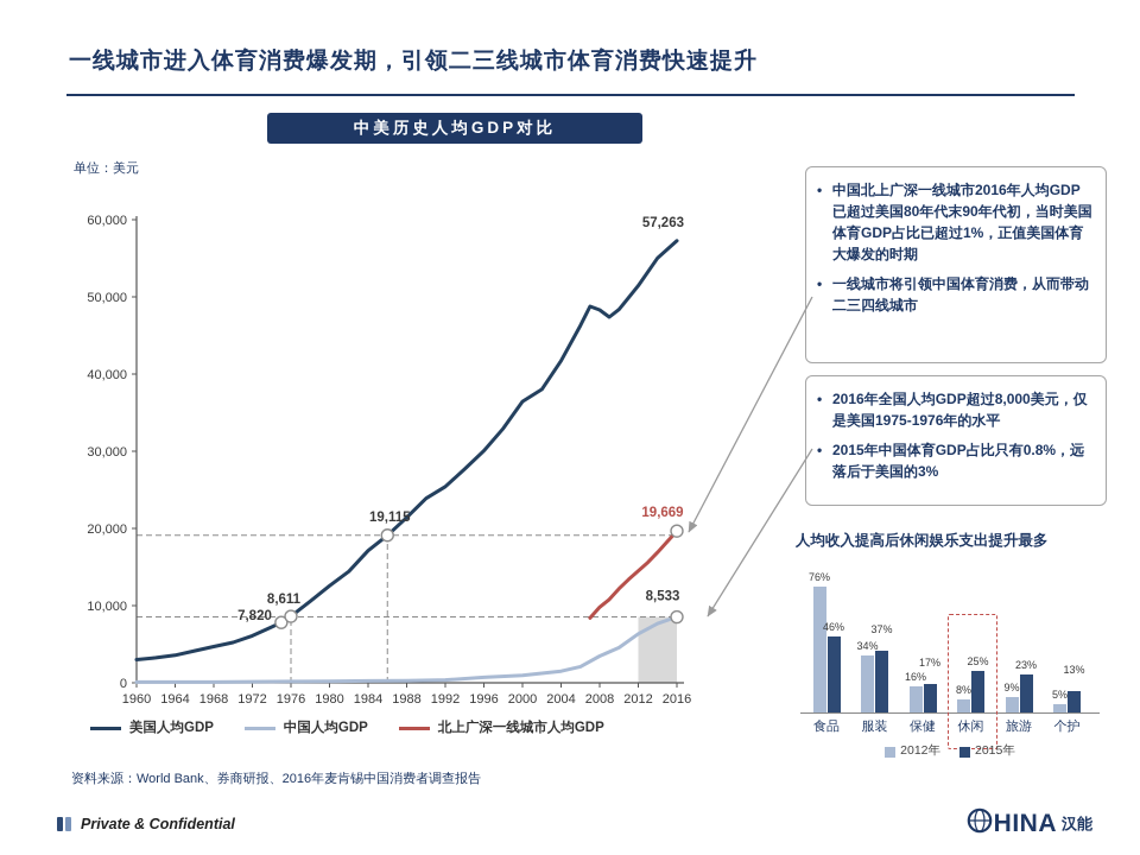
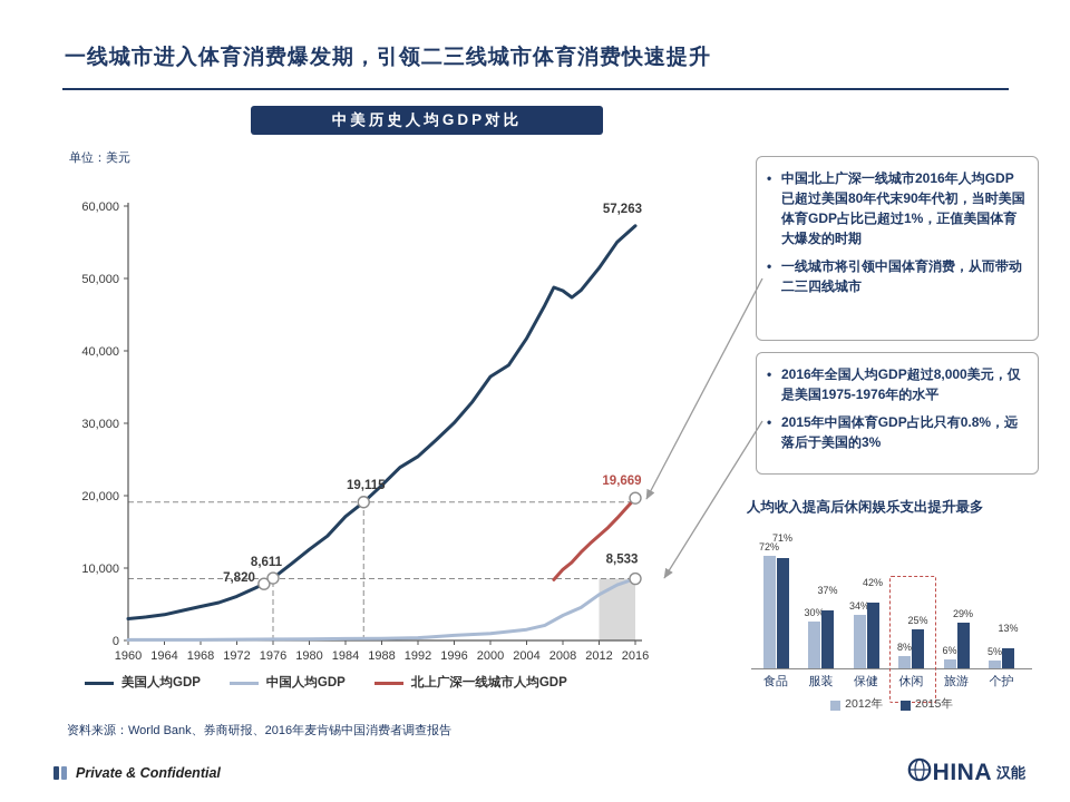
人均收入提高后休闲娱乐支出提升最多/2012年/食品: 76% -> 72%
人均收入提高后休闲娱乐支出提升最多/2015年/食品: 46% -> 71%
人均收入提高后休闲娱乐支出提升最多/2012年/服装: 34% -> 30%
人均收入提高后休闲娱乐支出提升最多/2012年/保健: 16% -> 34%
人均收入提高后休闲娱乐支出提升最多/2015年/保健: 17% -> 42%
人均收入提高后休闲娱乐支出提升最多/2012年/旅游: 9% -> 6%
人均收入提高后休闲娱乐支出提升最多/2015年/旅游: 23% -> 29%
